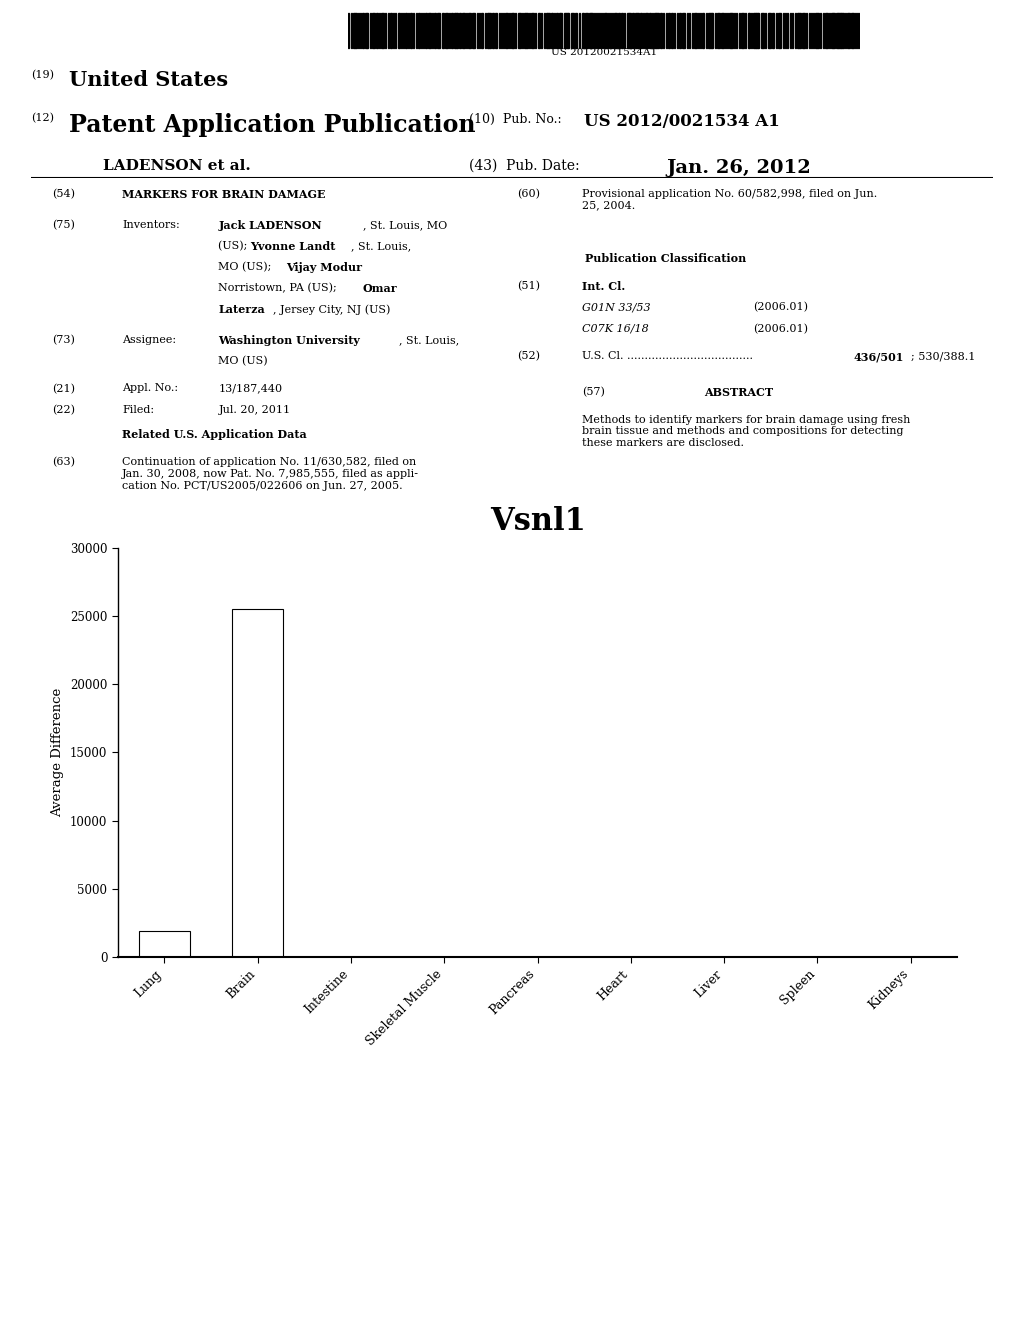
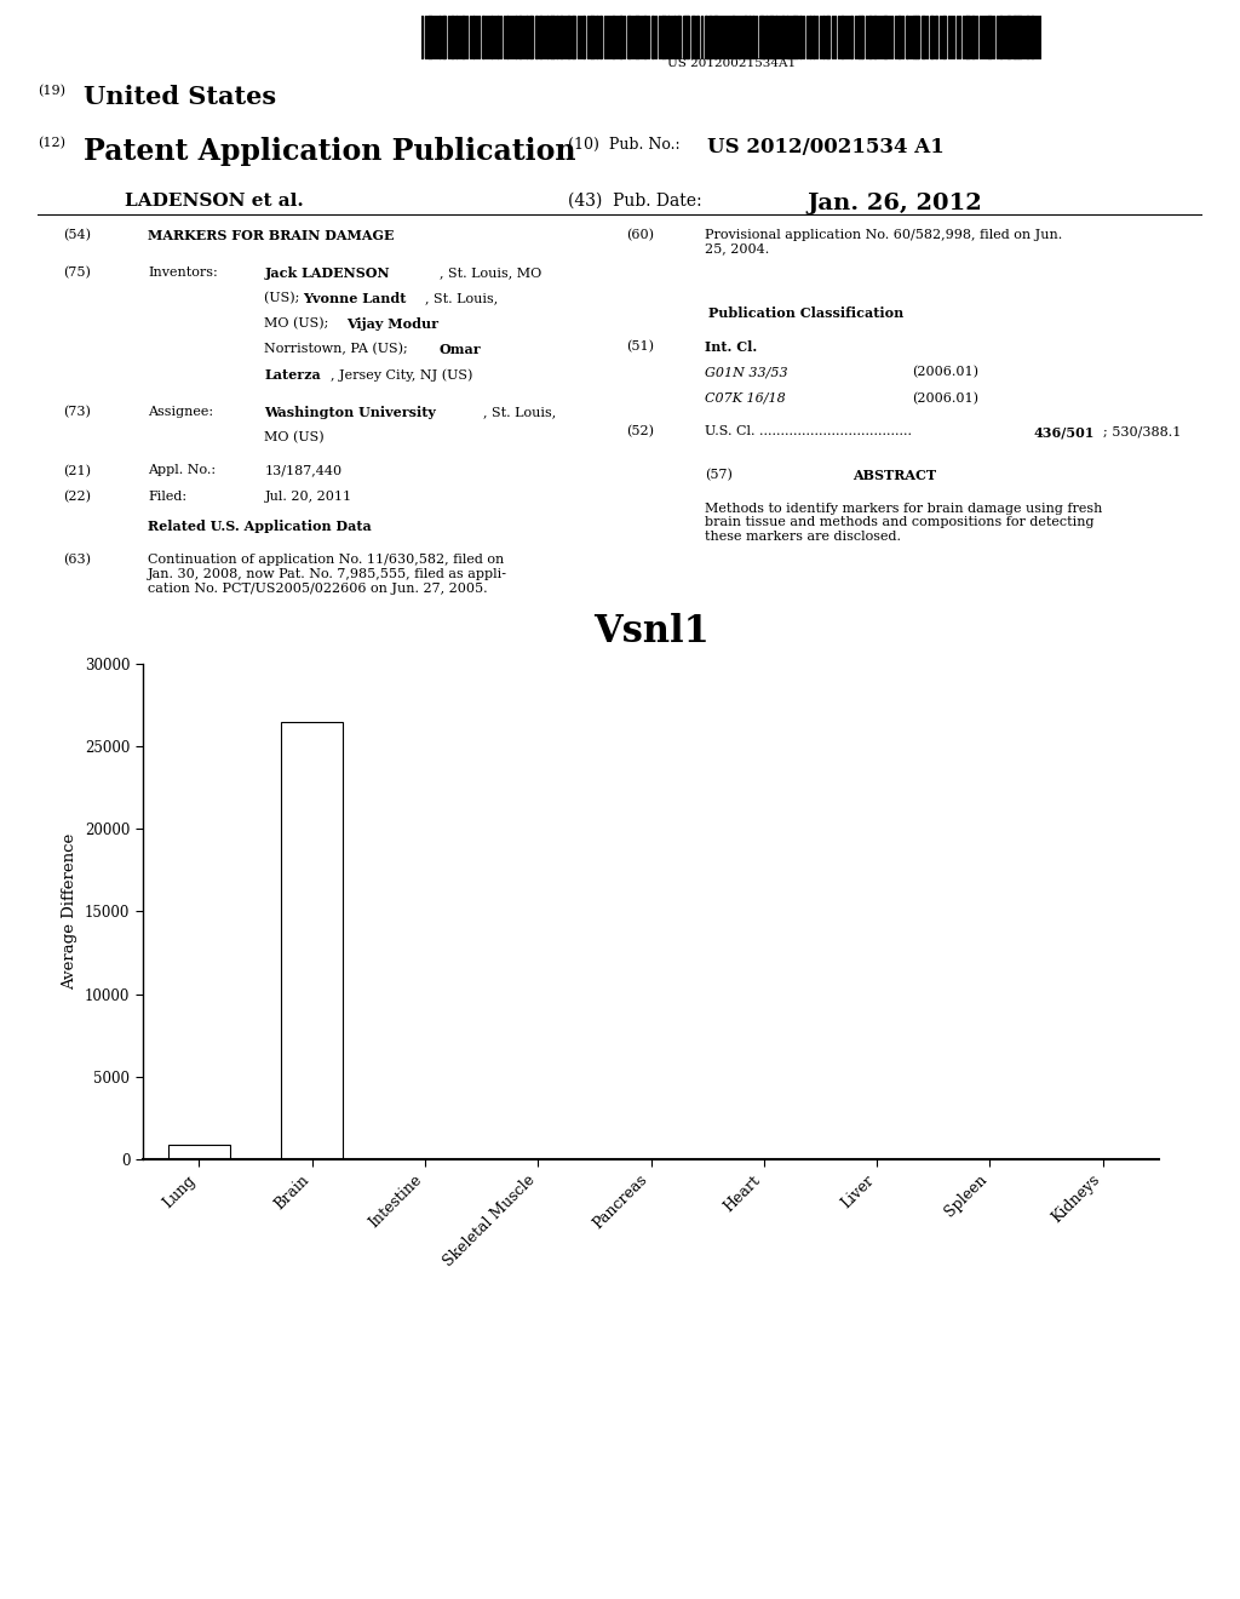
Lung: 1900 -> 900
Brain: 25500 -> 26500
